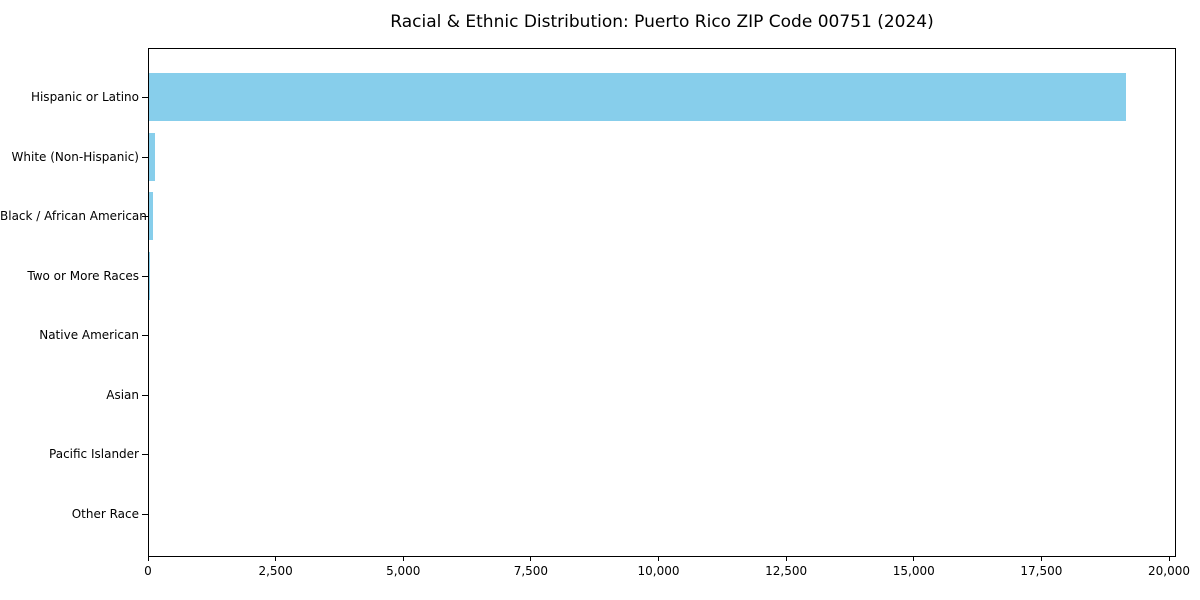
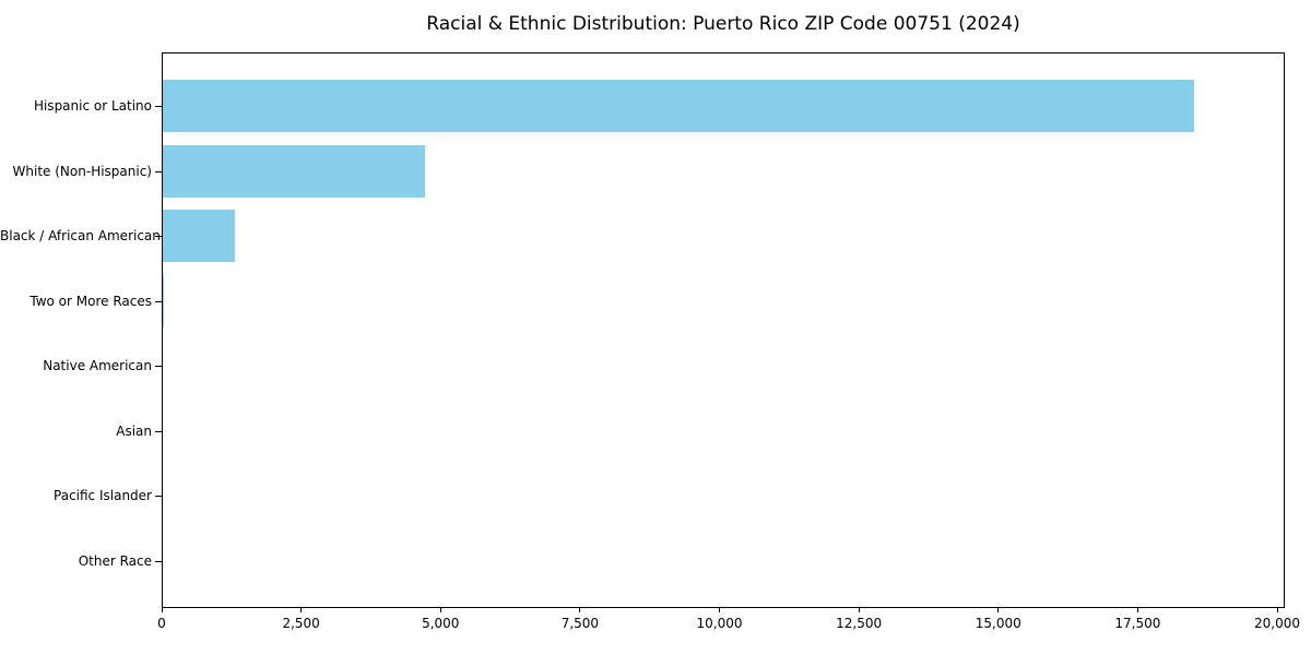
Hispanic or Latino: 19100 -> 18500
White (Non-Hispanic): 100 -> 4700
Black / African American: 100 -> 1300
